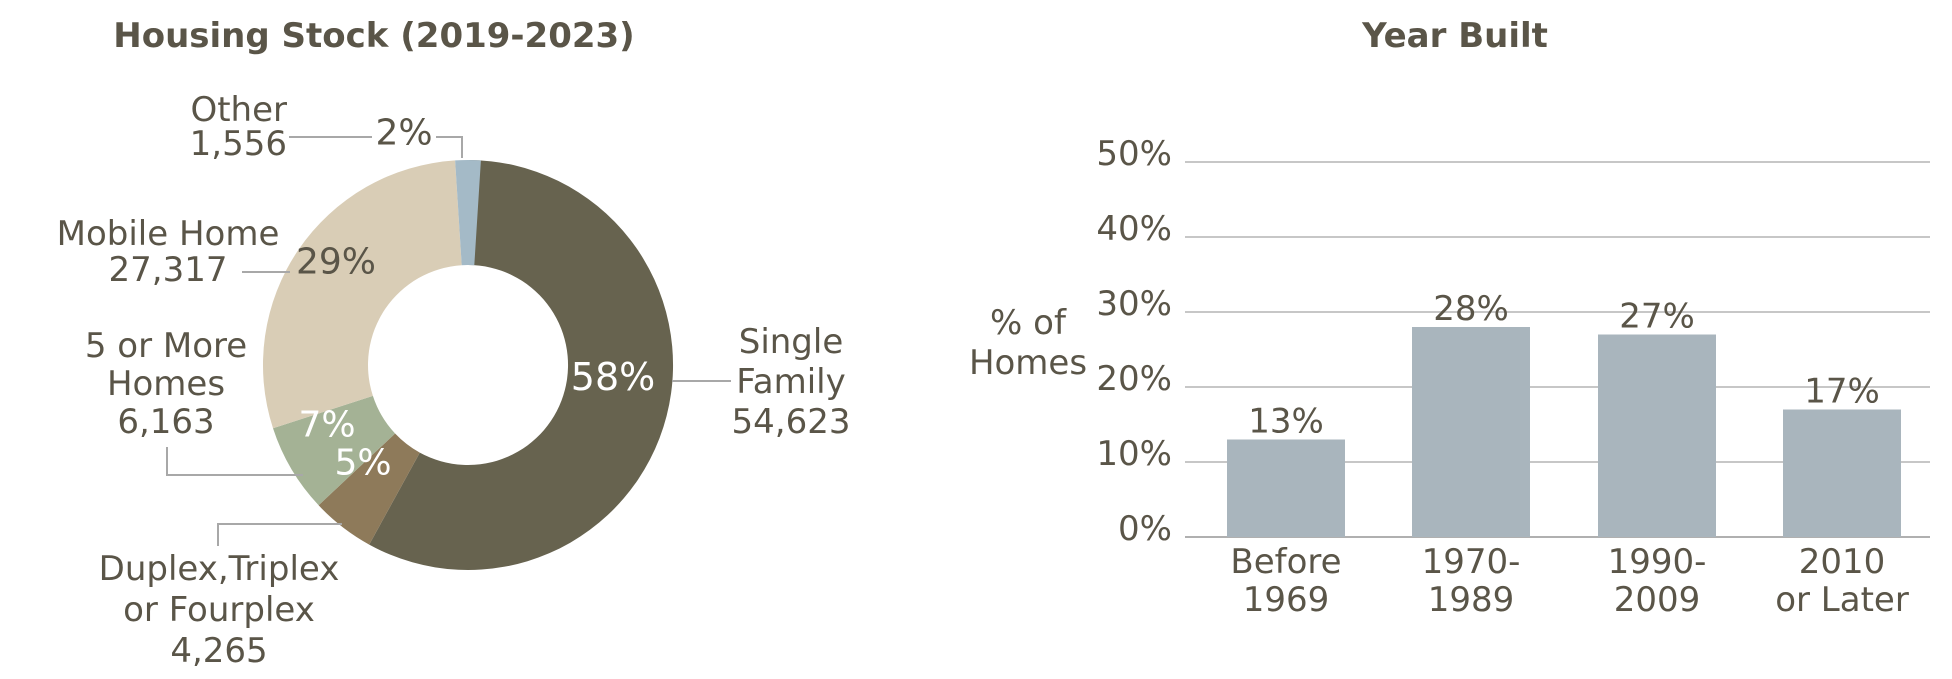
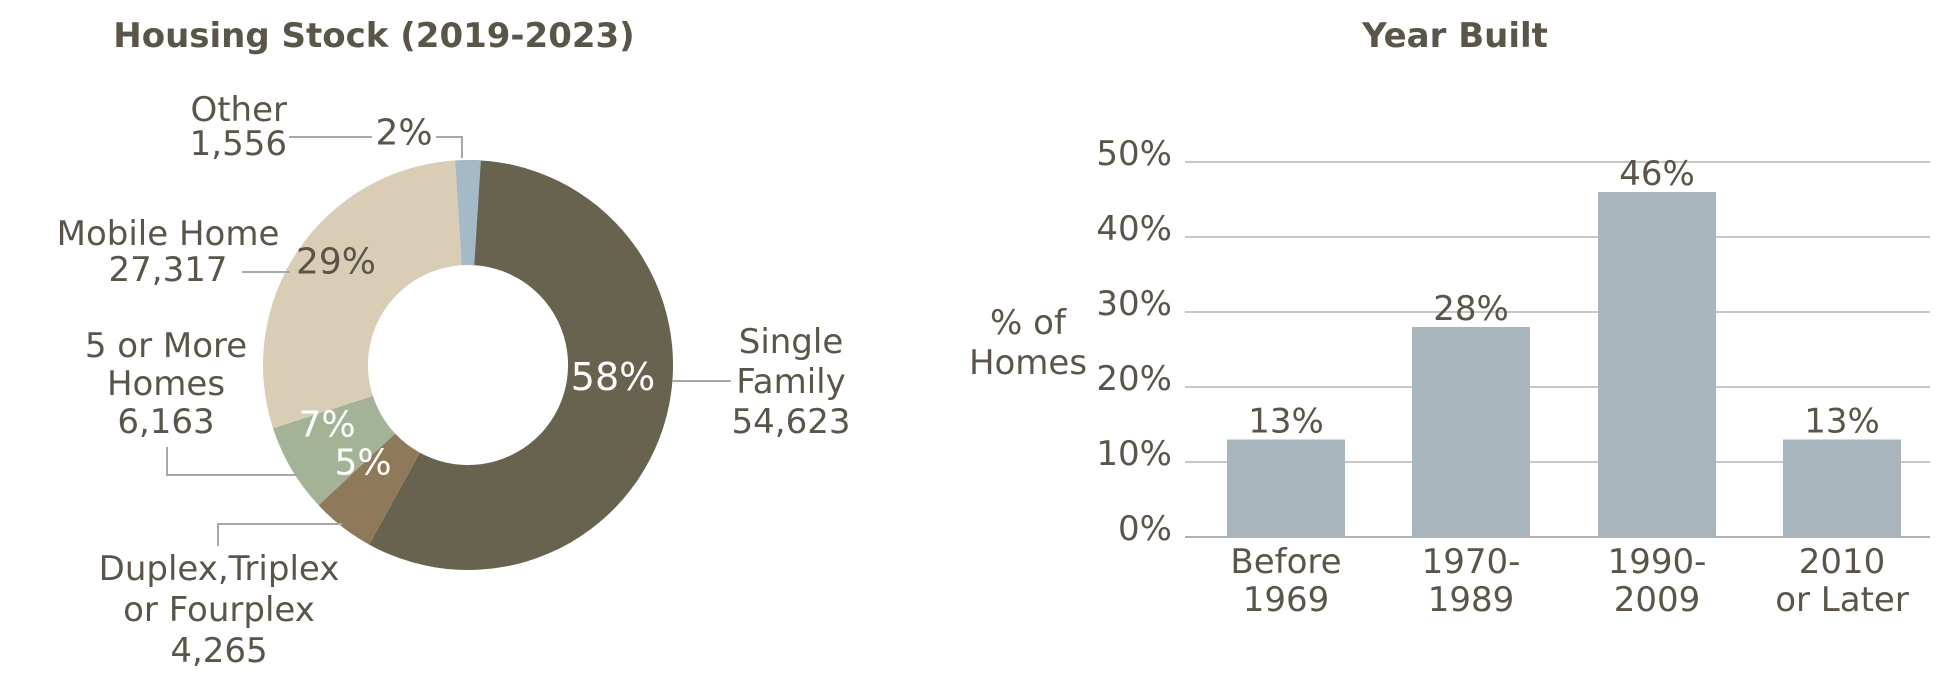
Year Built/1990- 2009: 27% -> 46%
Year Built/2010 or Later: 17% -> 13%
